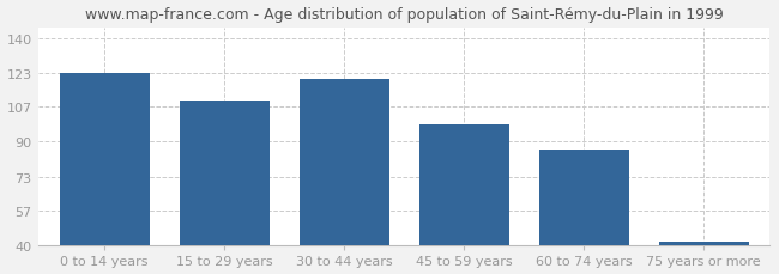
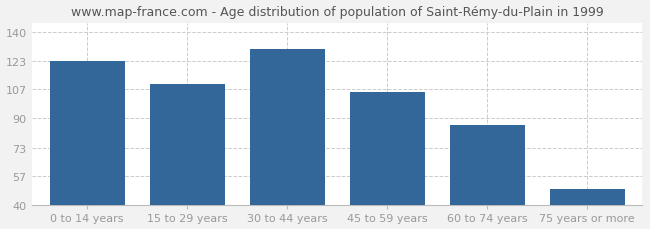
30 to 44 years: 120 -> 130
45 to 59 years: 98 -> 105
75 years or more: 42 -> 49
